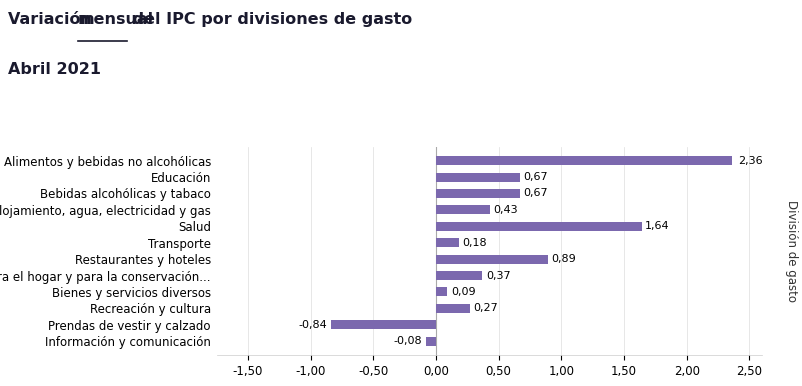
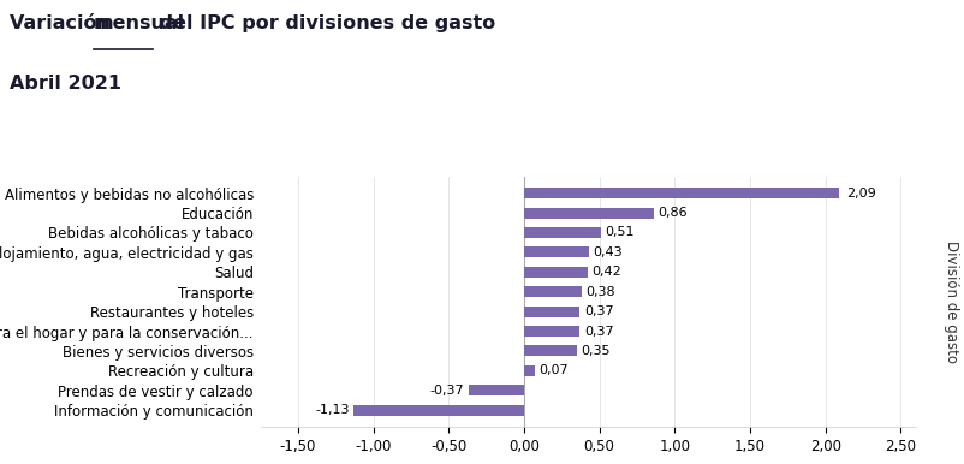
Alimentos y bebidas no alcohólicas: 2,36 -> 2,09
Educación: 0,67 -> 0,86
Bebidas alcohólicas y tabaco: 0,67 -> 0,51
Salud: 1,64 -> 0,42
Transporte: 0,18 -> 0,38
Restaurantes y hoteles: 0,89 -> 0,37
Bienes y servicios diversos: 0,09 -> 0,35
Recreación y cultura: 0,27 -> 0,07
Prendas de vestir y calzado: -0,84 -> -0,37
Información y comunicación: -0,08 -> -1,13
